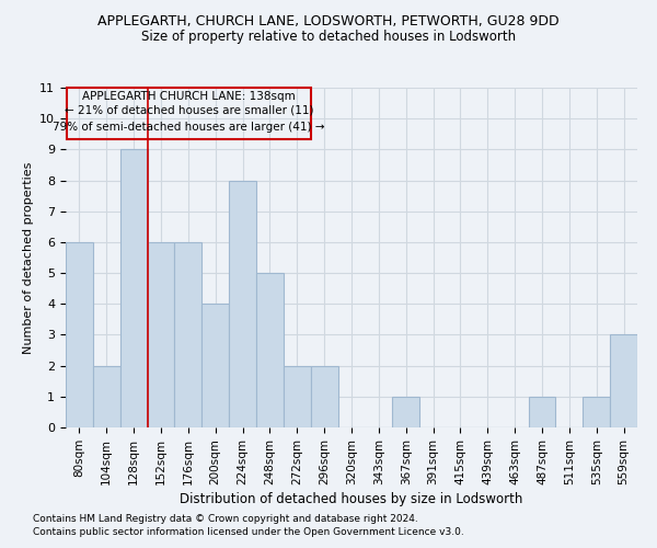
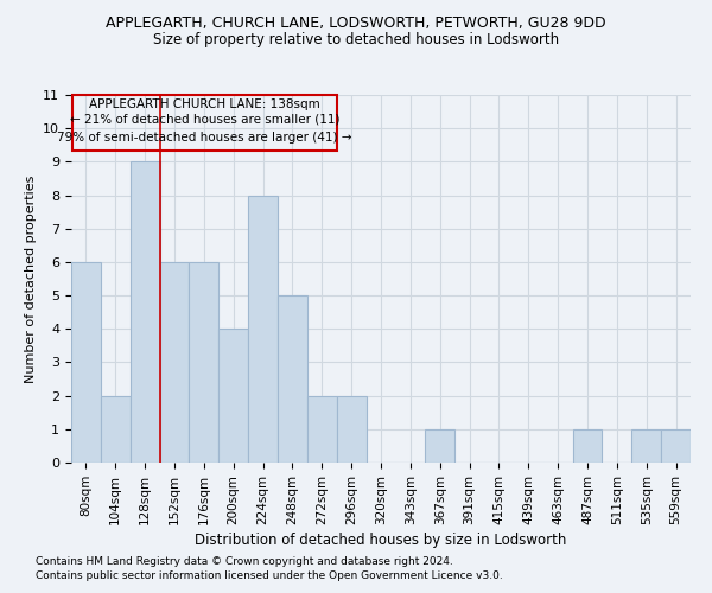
559sqm: 3 -> 1
